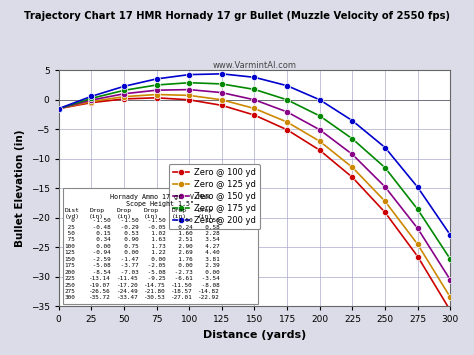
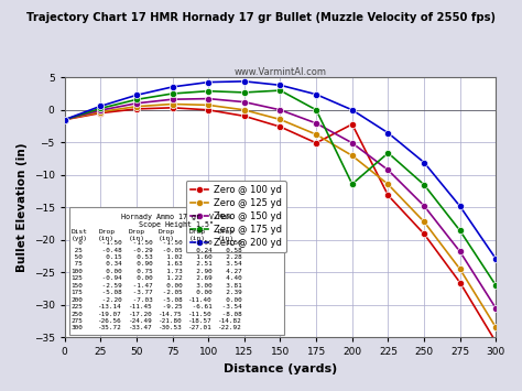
Zero @ 175 yd/150: 1.8 -> 3.0
Zero @ 100 yd/200: -8.5 -> -2.2
Zero @ 175 yd/200: -2.7 -> -11.4
